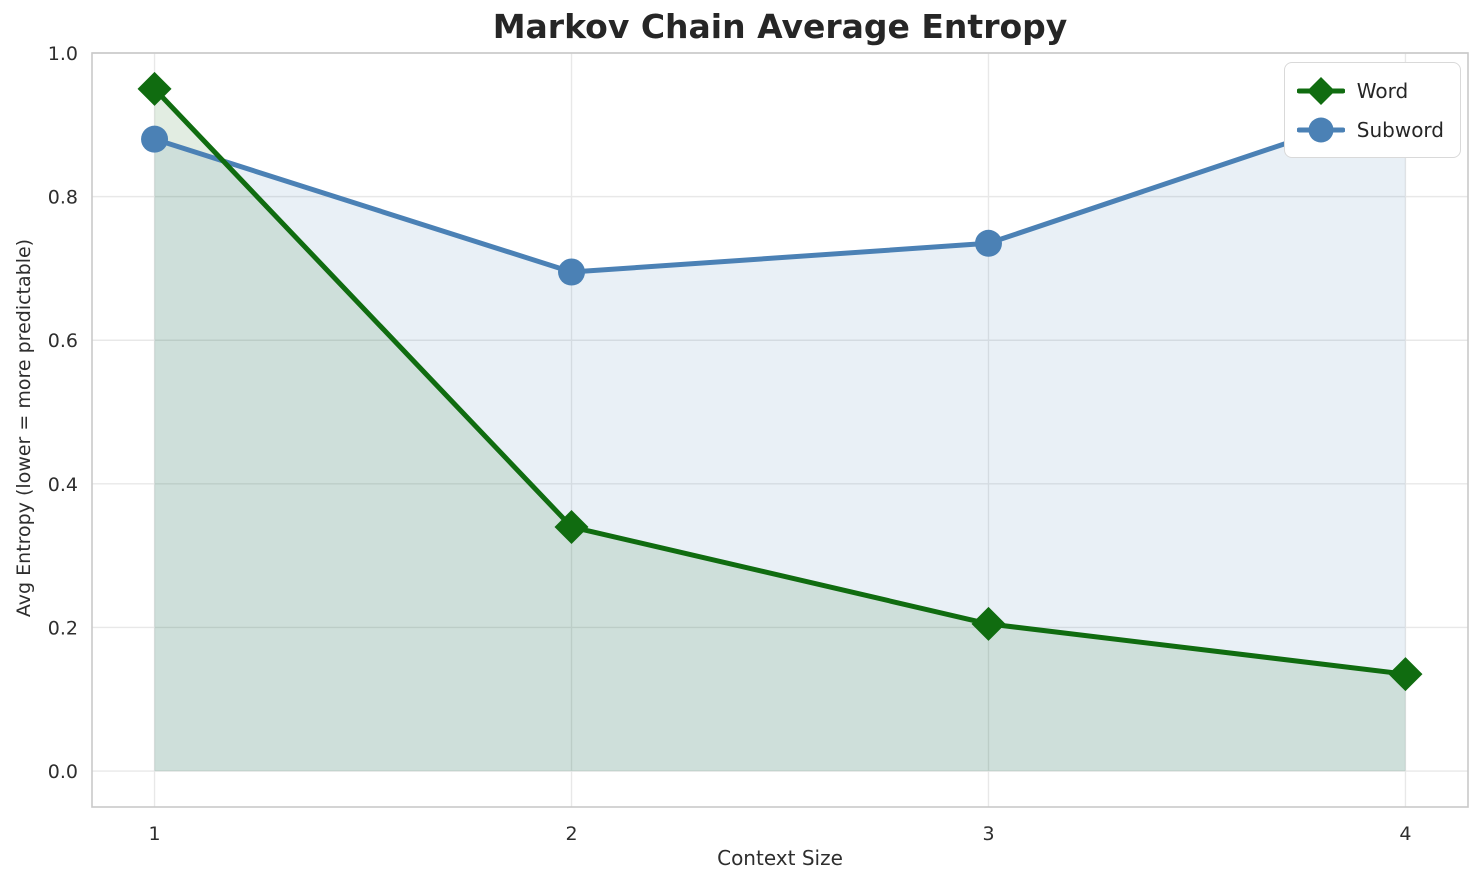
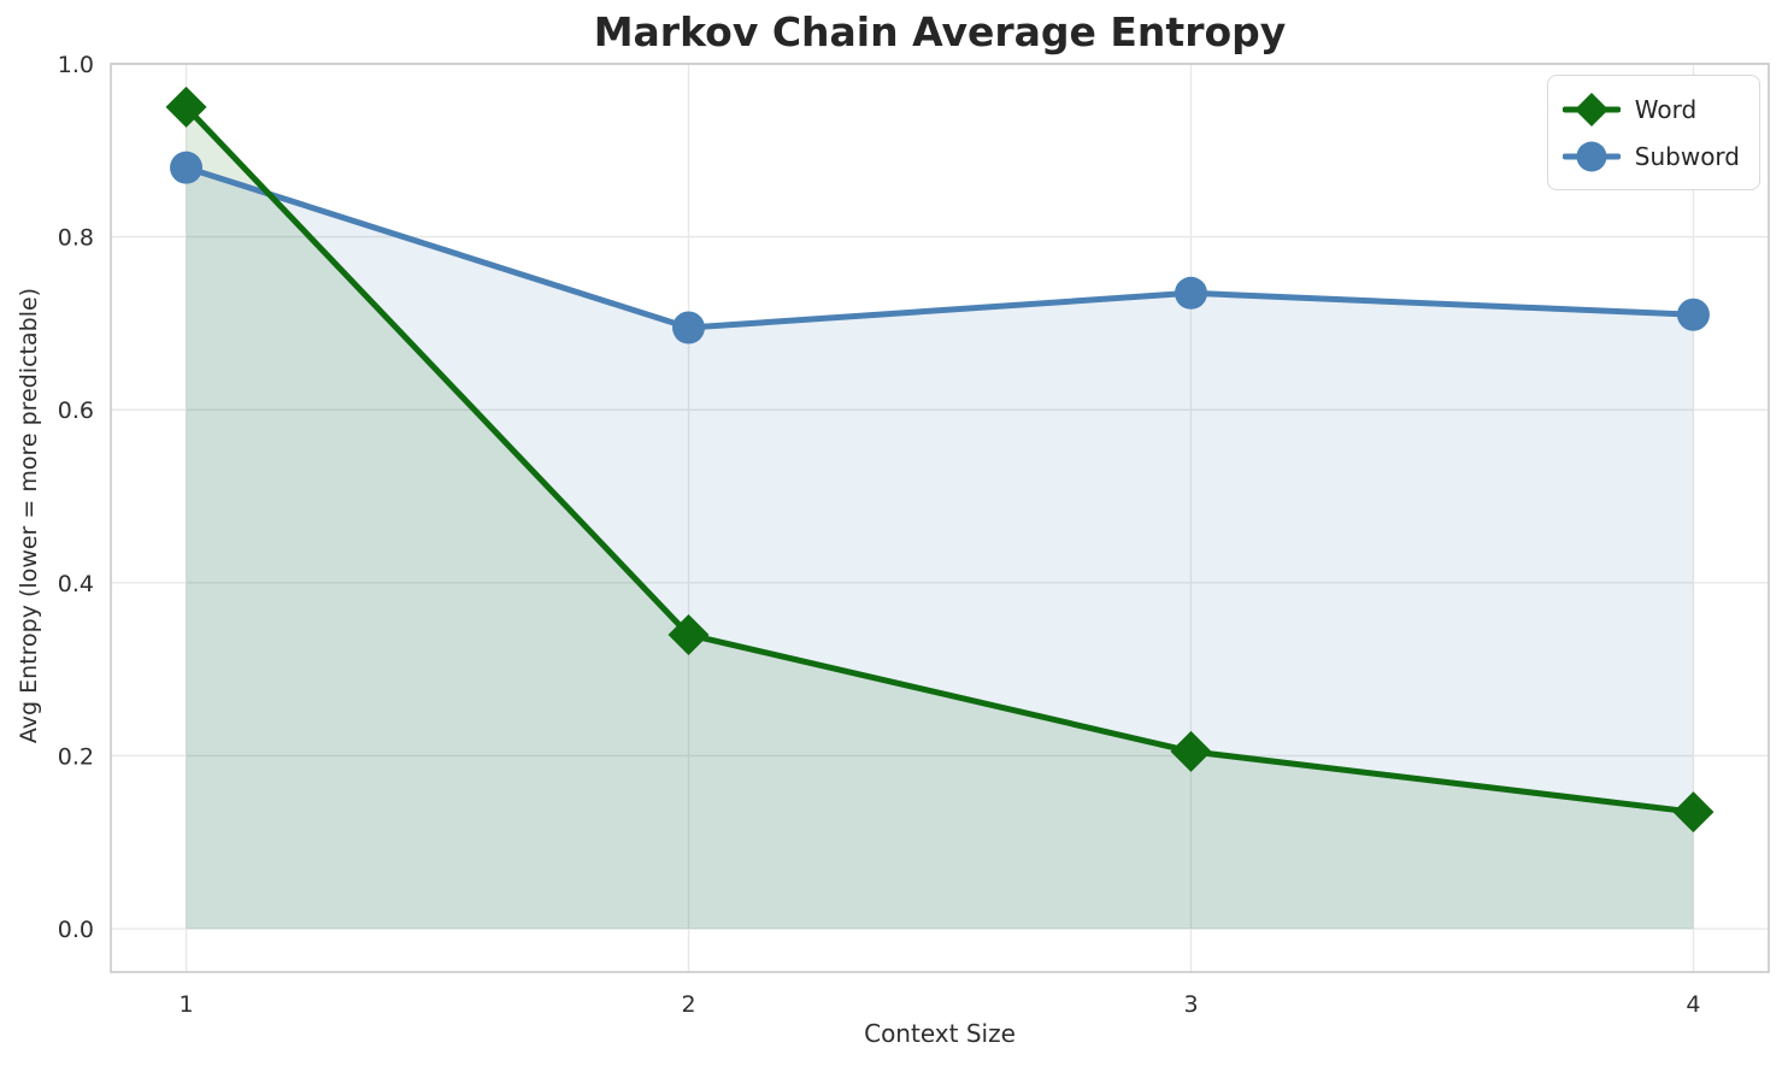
Subword/4: 0.93 -> 0.71
